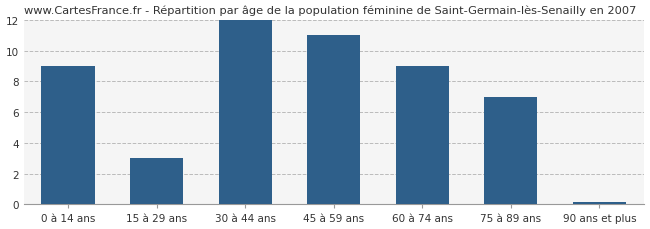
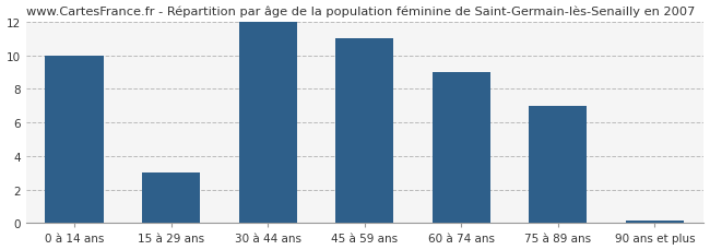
0 à 14 ans: 9.0 -> 10.0
